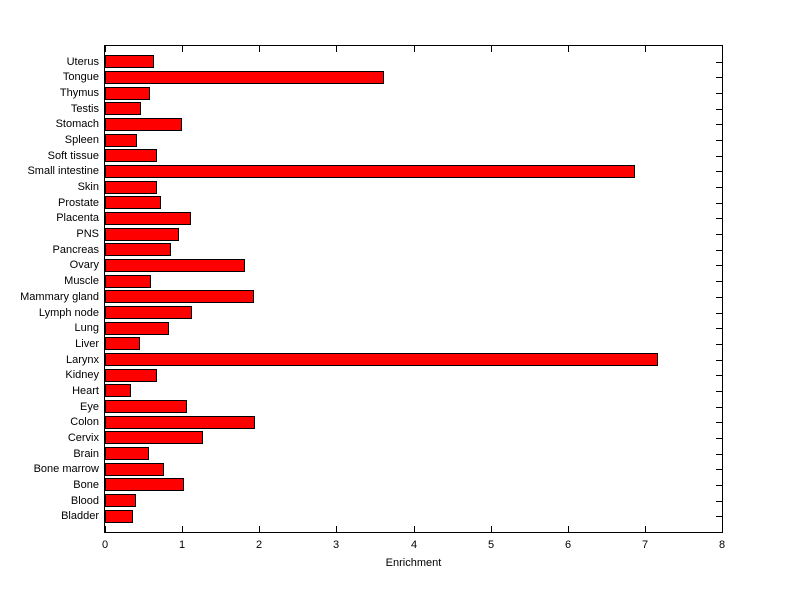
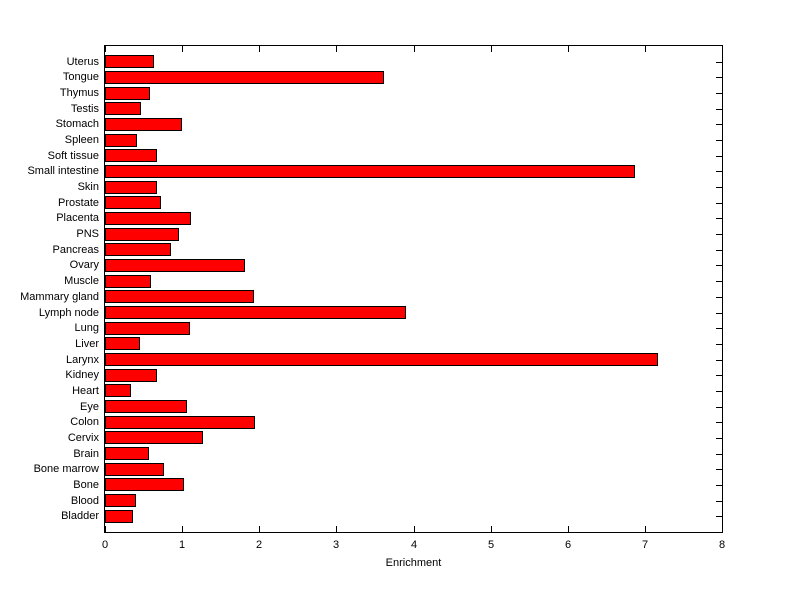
Lymph node: 1.1 -> 3.9
Lung: 0.8 -> 1.1
